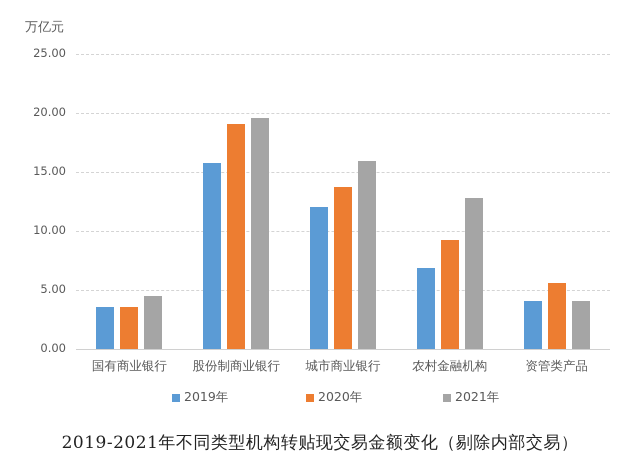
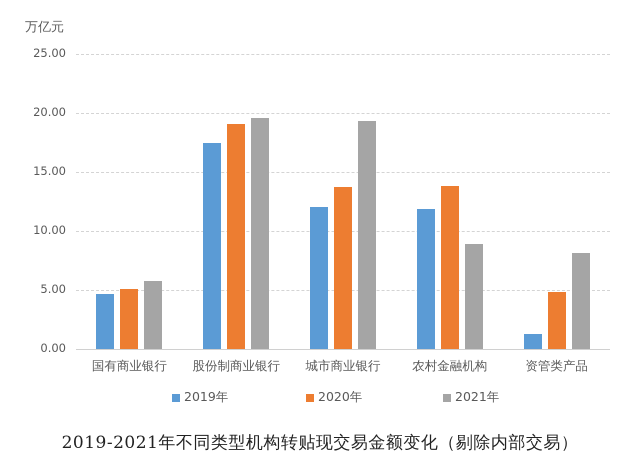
2019年/国有商业银行: 3.6 -> 4.7
2020年/国有商业银行: 3.6 -> 5.1
2021年/国有商业银行: 4.5 -> 5.8
2019年/股份制商业银行: 15.8 -> 17.5
2021年/城市商业银行: 15.9 -> 19.3
2019年/农村金融机构: 6.9 -> 11.9
2020年/农村金融机构: 9.2 -> 13.8
2021年/农村金融机构: 12.8 -> 8.9
2019年/资管类产品: 4.1 -> 1.3
2020年/资管类产品: 5.6 -> 4.8
2021年/资管类产品: 4.1 -> 8.1
